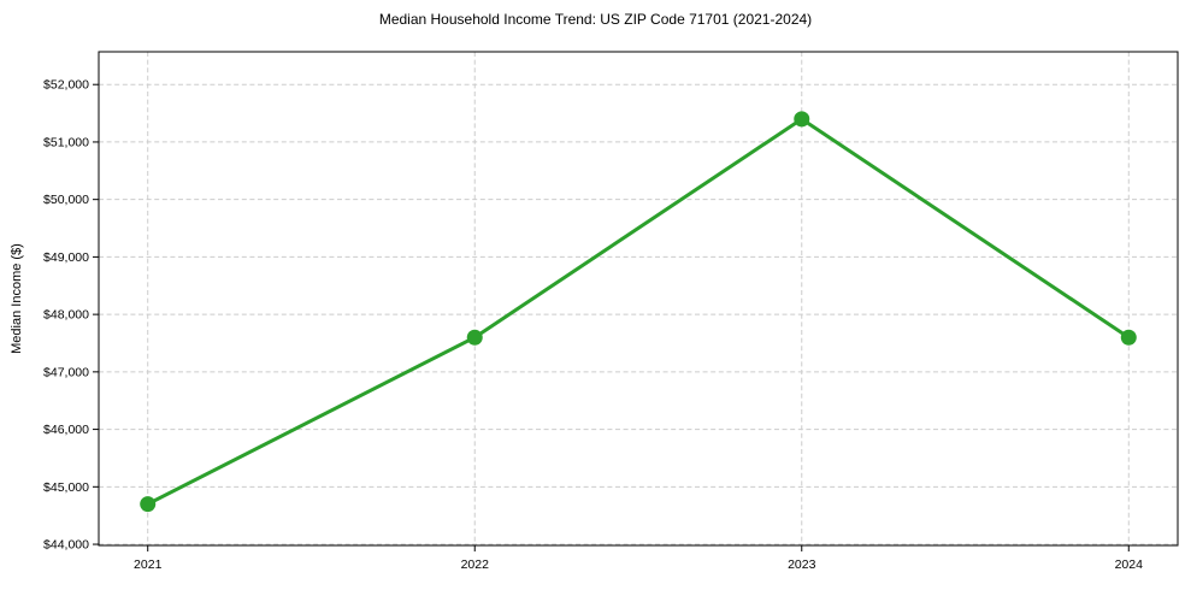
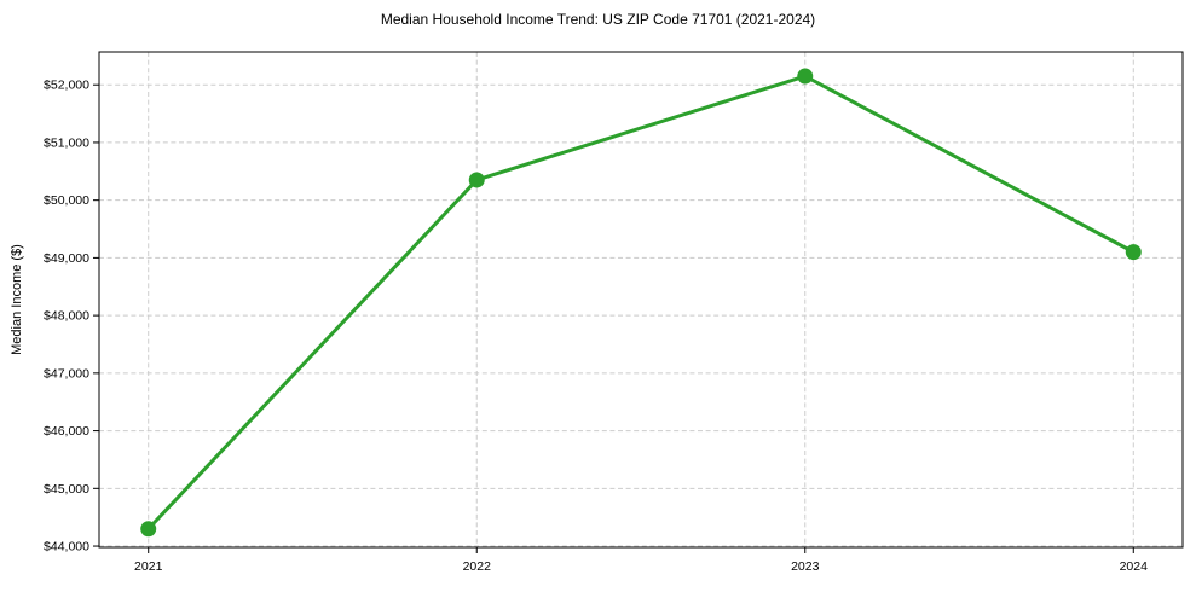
2021: $44700 -> $44300
2022: $47600 -> $50400
2023: $51400 -> $52200
2024: $47600 -> $49100
